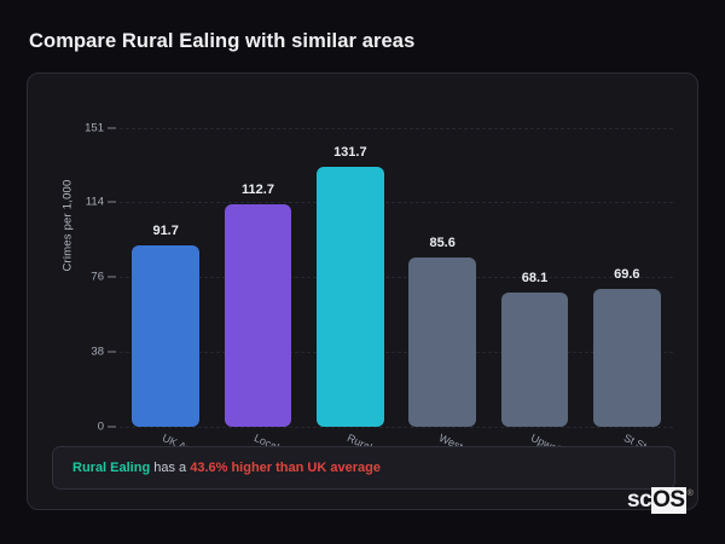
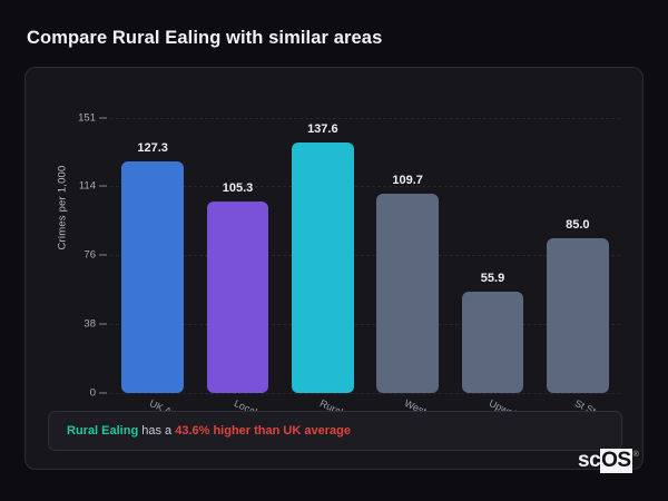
UK Average: 91.7 -> 127.3
Local Area: 112.7 -> 105.3
Rural Ealing: 131.7 -> 137.6
Westerham: 85.6 -> 109.7
Upwell and...: 68.1 -> 55.9
St Stephen: 69.6 -> 85.0
